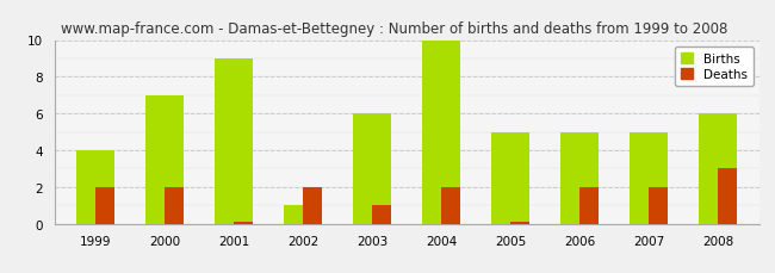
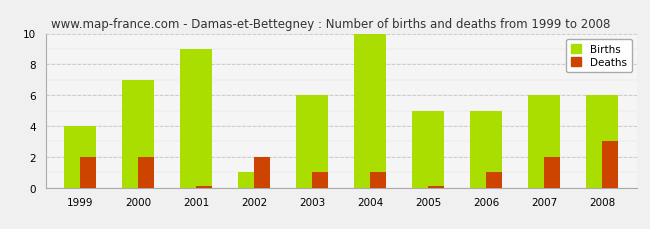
Deaths/2004: 2.0 -> 1.0
Deaths/2006: 2.0 -> 1.0
Births/2007: 5 -> 6
